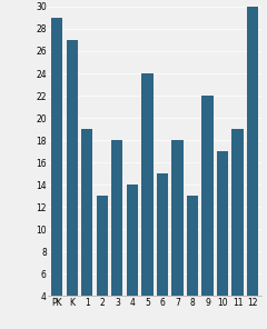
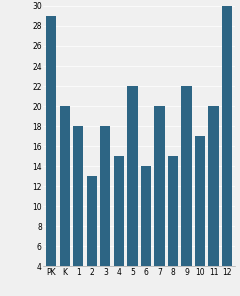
K: 27 -> 20
1: 19 -> 18
4: 14 -> 15
5: 24 -> 22
6: 15 -> 14
7: 18 -> 20
8: 13 -> 15
11: 19 -> 20
